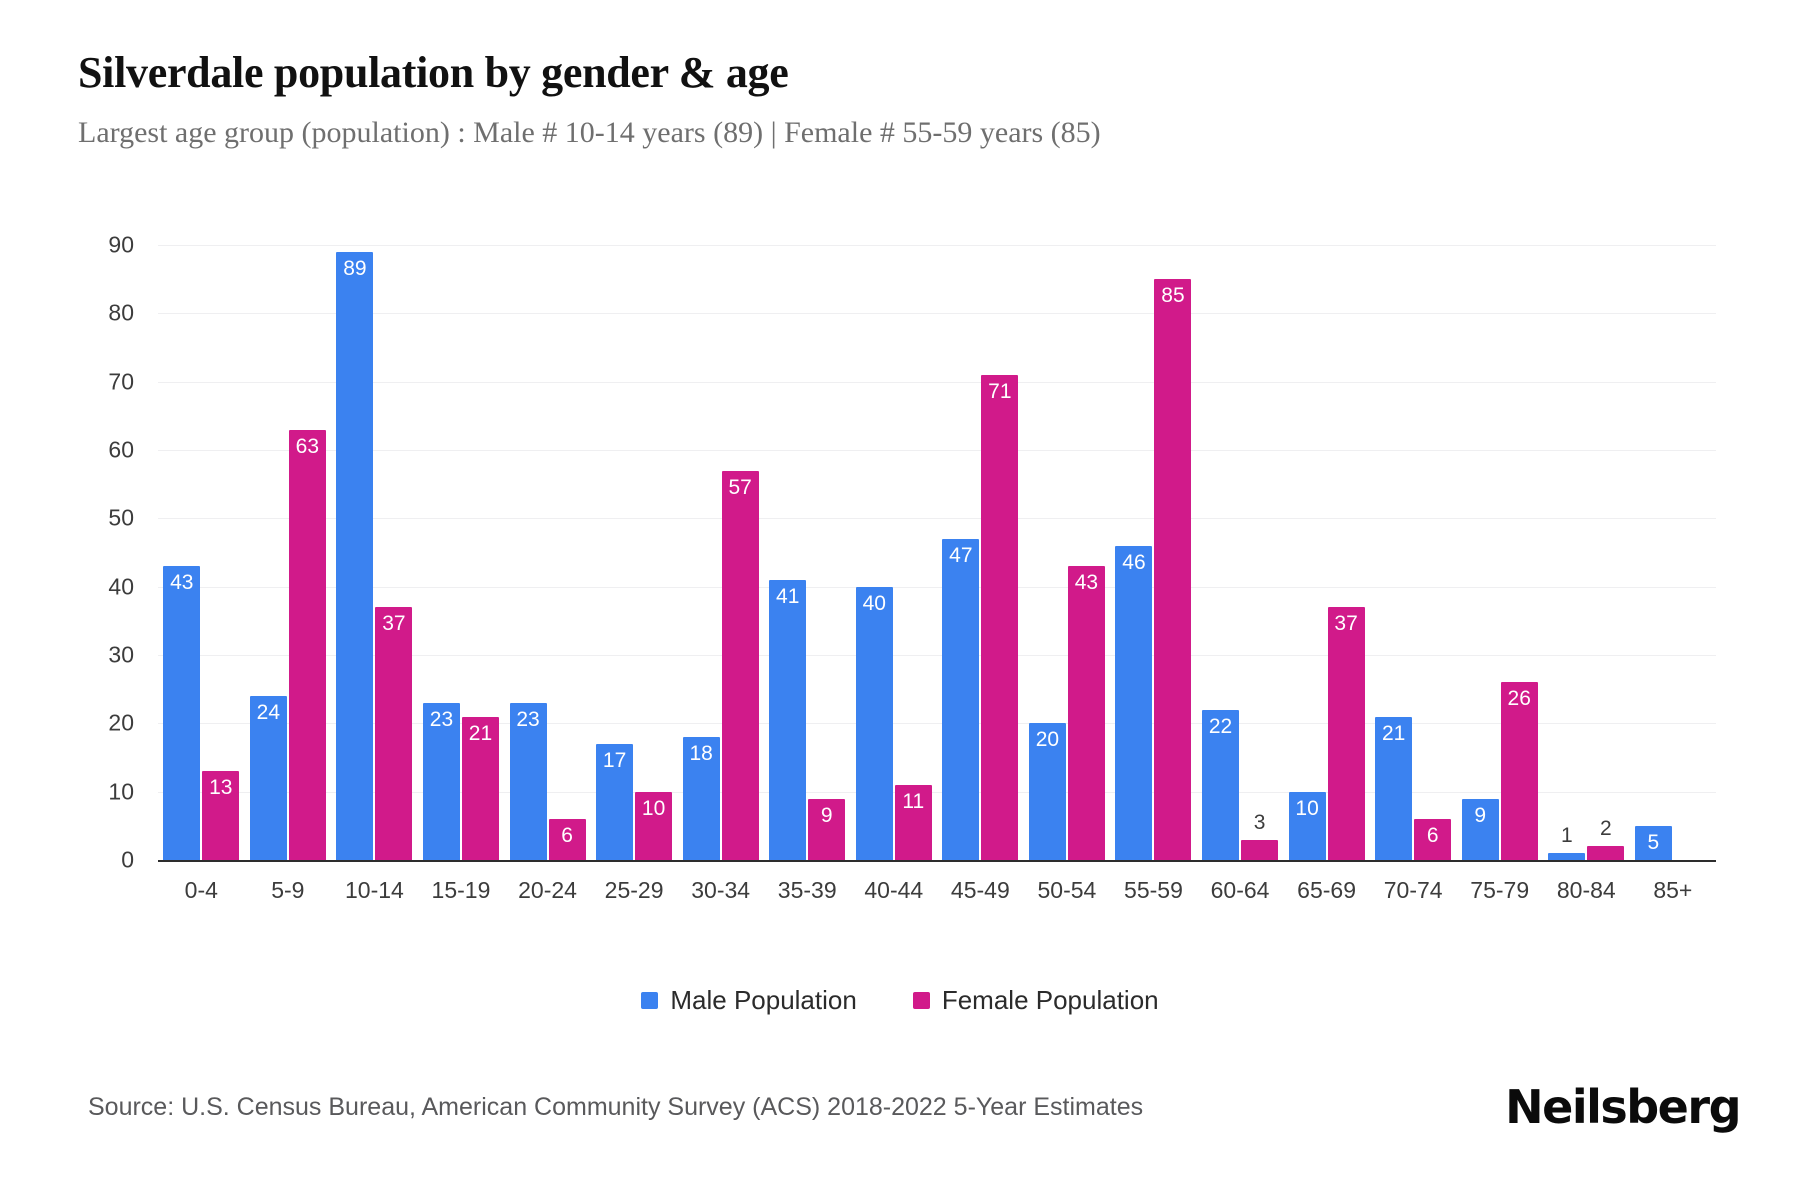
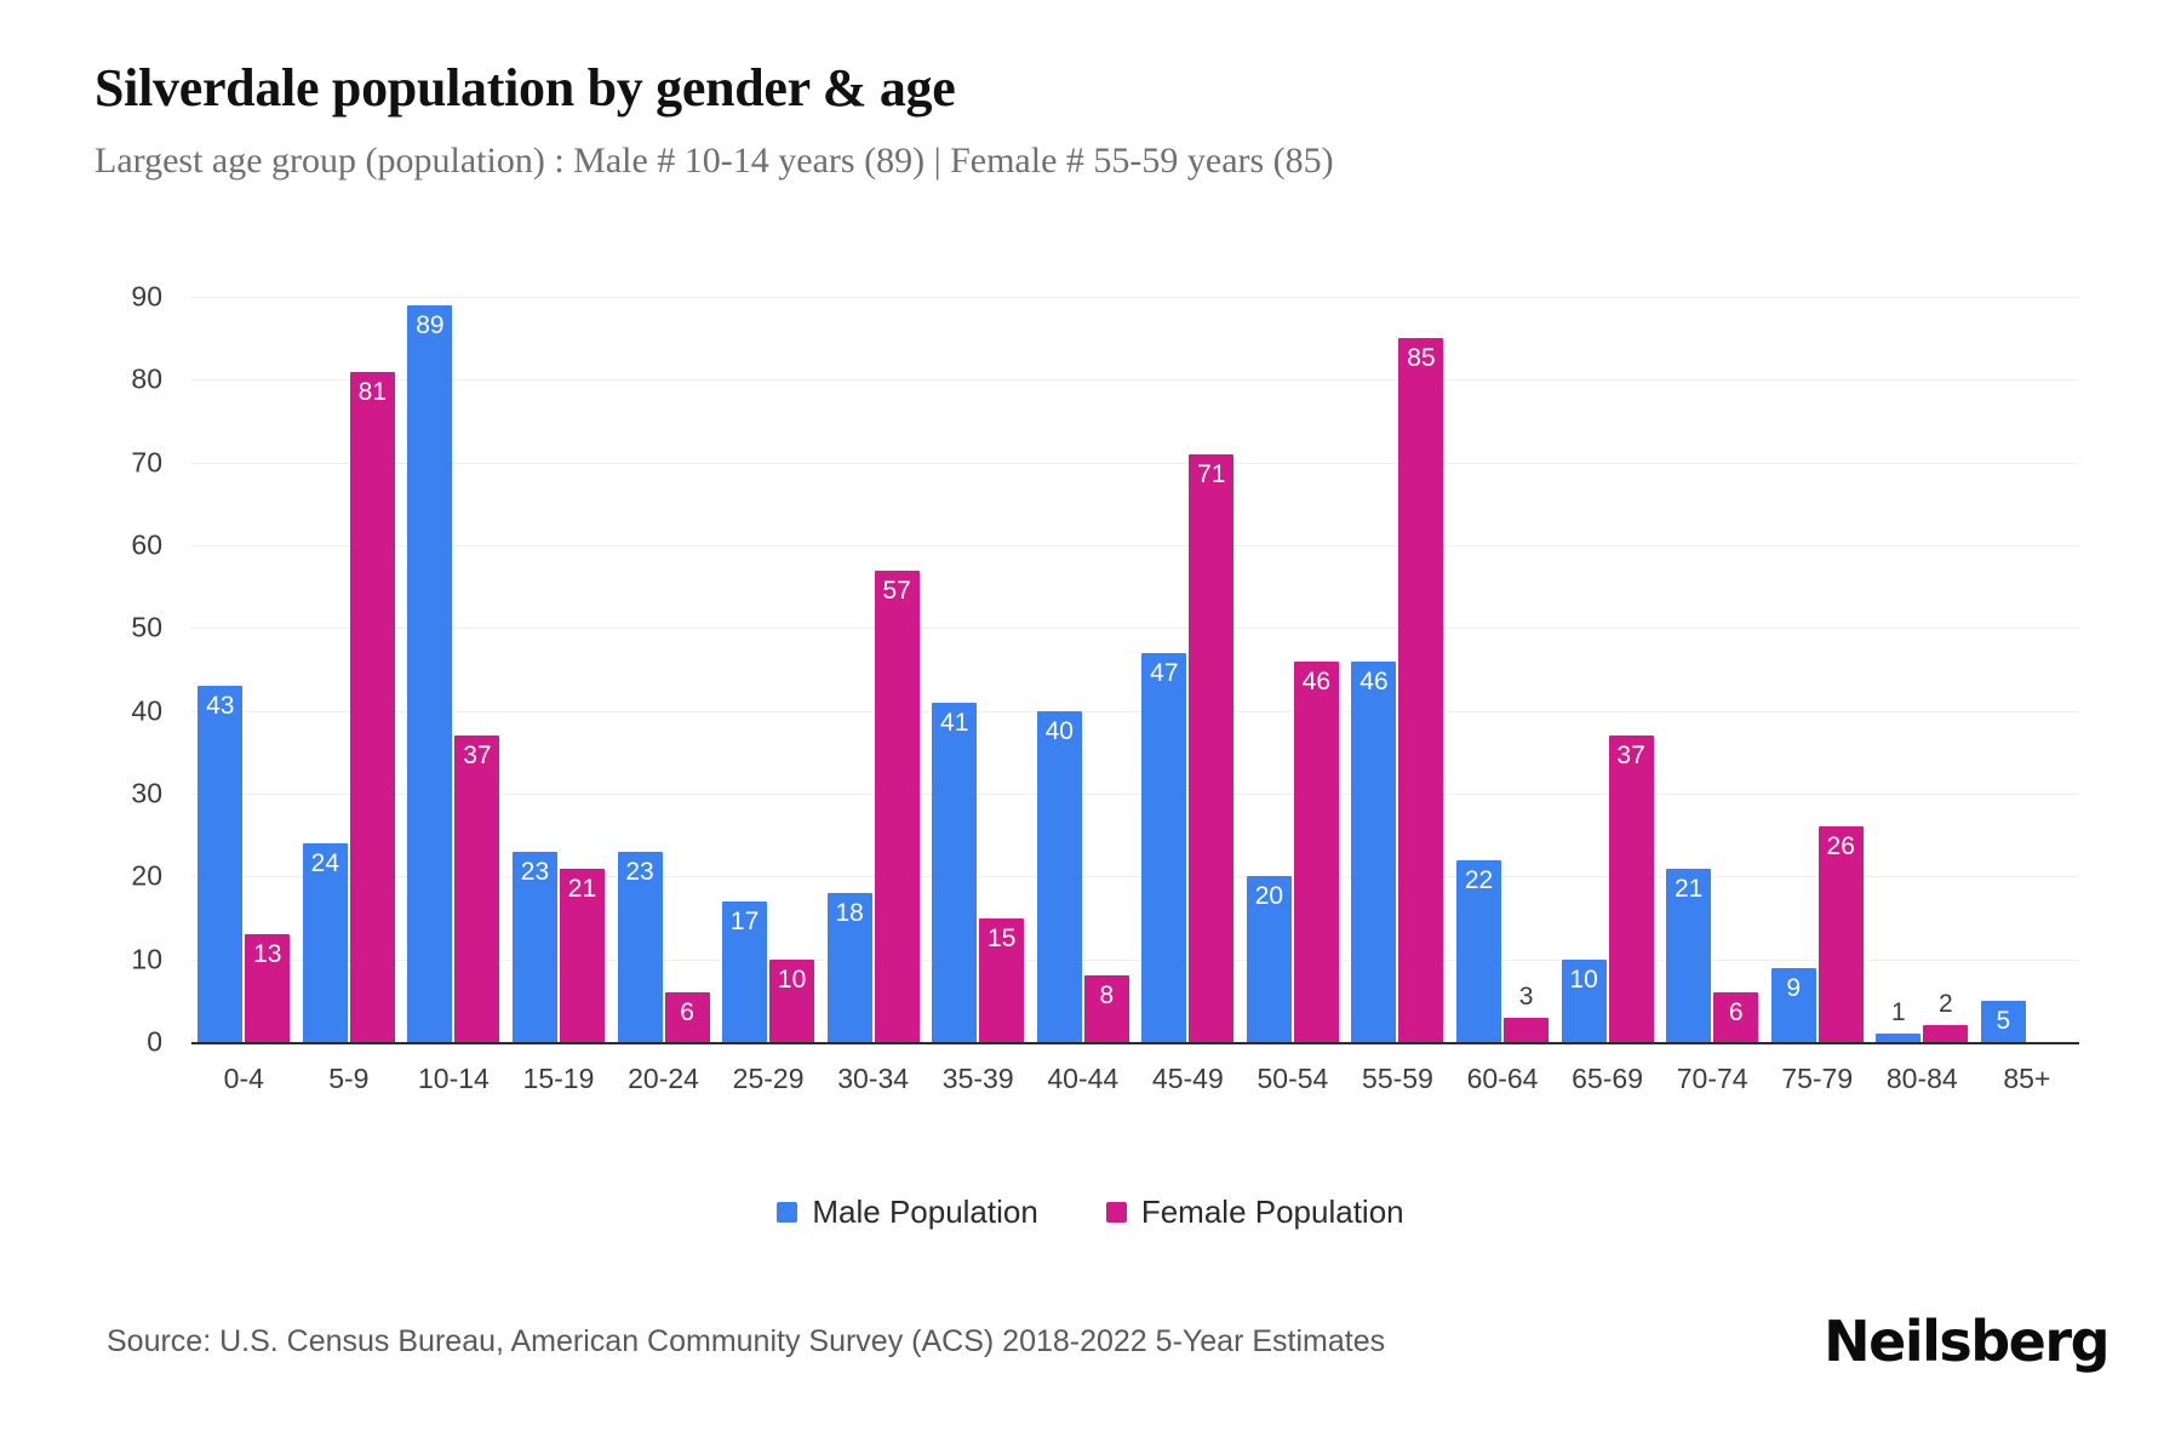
Female Population/5-9: 63 -> 81
Female Population/35-39: 9 -> 15
Female Population/40-44: 11 -> 8
Female Population/50-54: 43 -> 46
